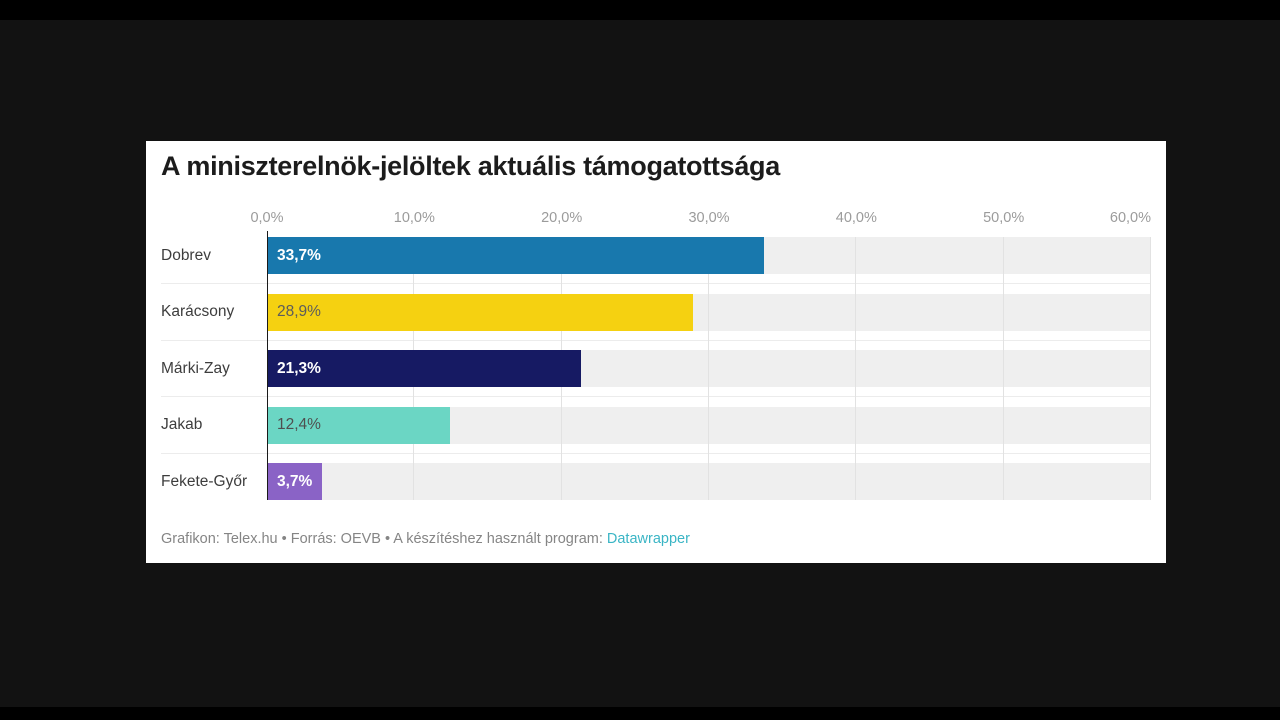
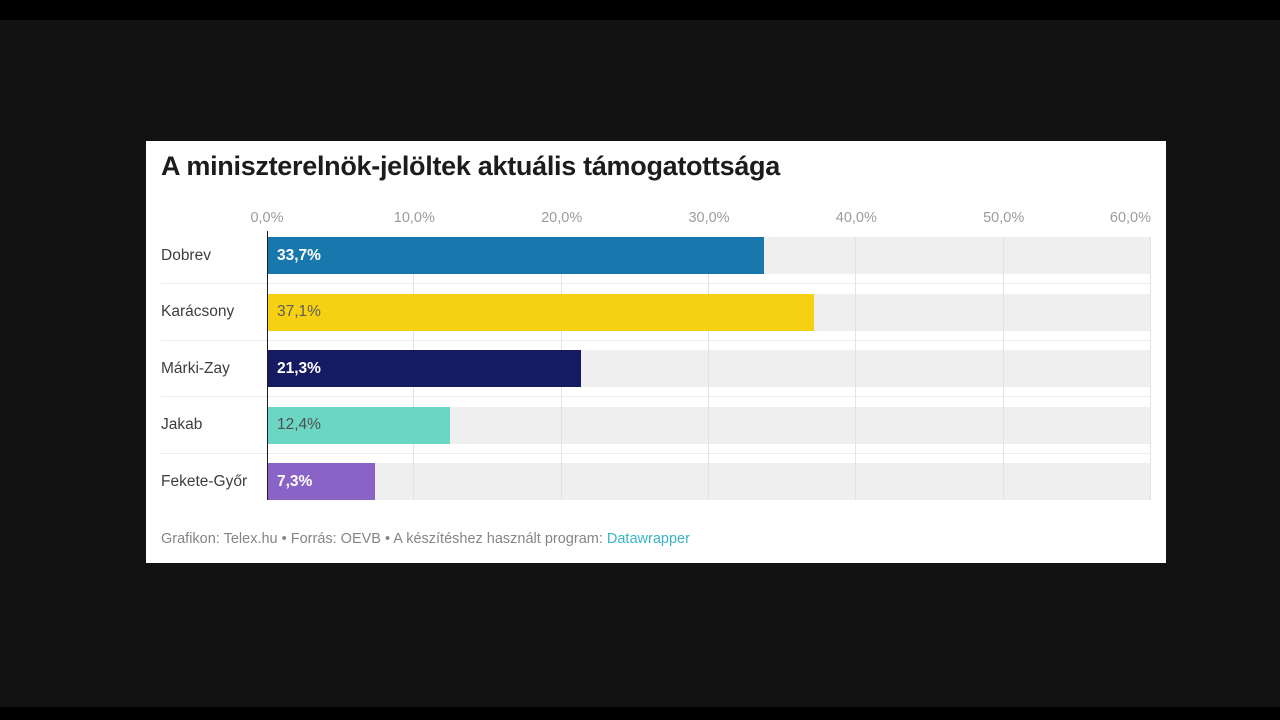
Karácsony: 28,9% -> 37,1%
Fekete-Győr: 3,7% -> 7,3%
